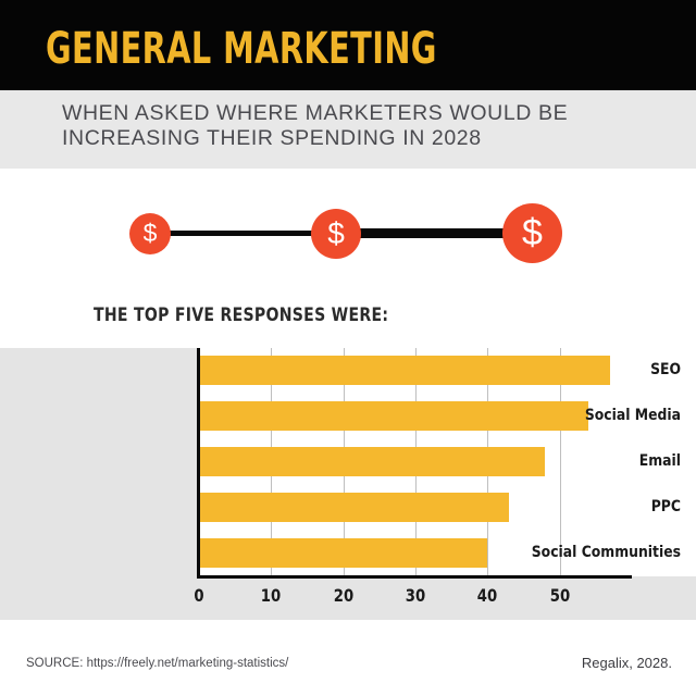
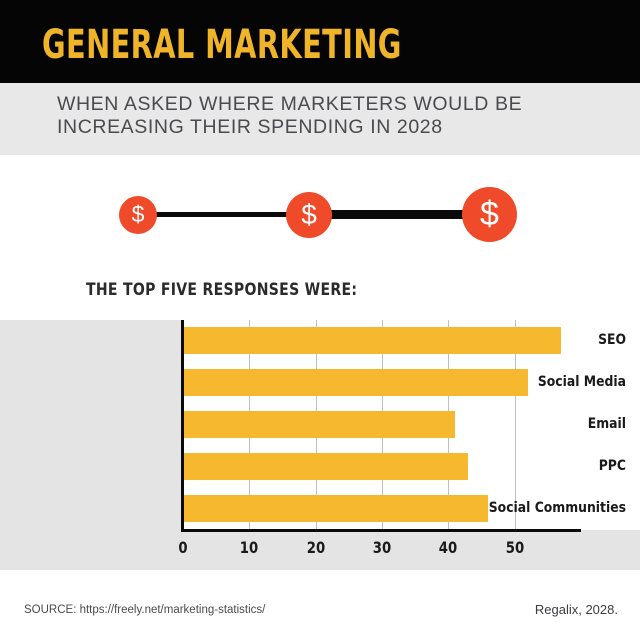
Social Media: 54 -> 52
Email: 48 -> 41
Social Communities: 40 -> 46
